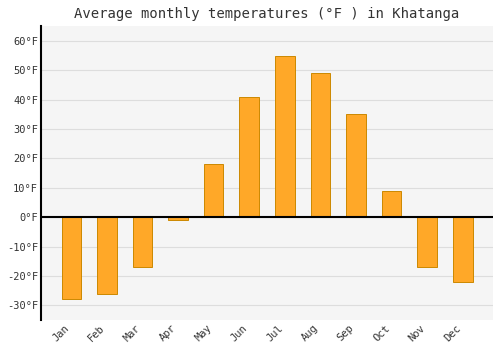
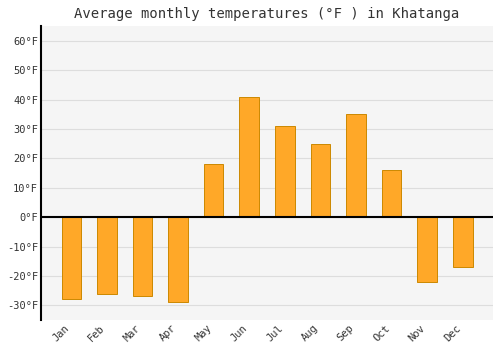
Mar: -17°F -> -27°F
Apr: -1°F -> -29°F
Jul: 55°F -> 31°F
Aug: 49°F -> 25°F
Oct: 9°F -> 16°F
Nov: -17°F -> -22°F
Dec: -22°F -> -17°F
